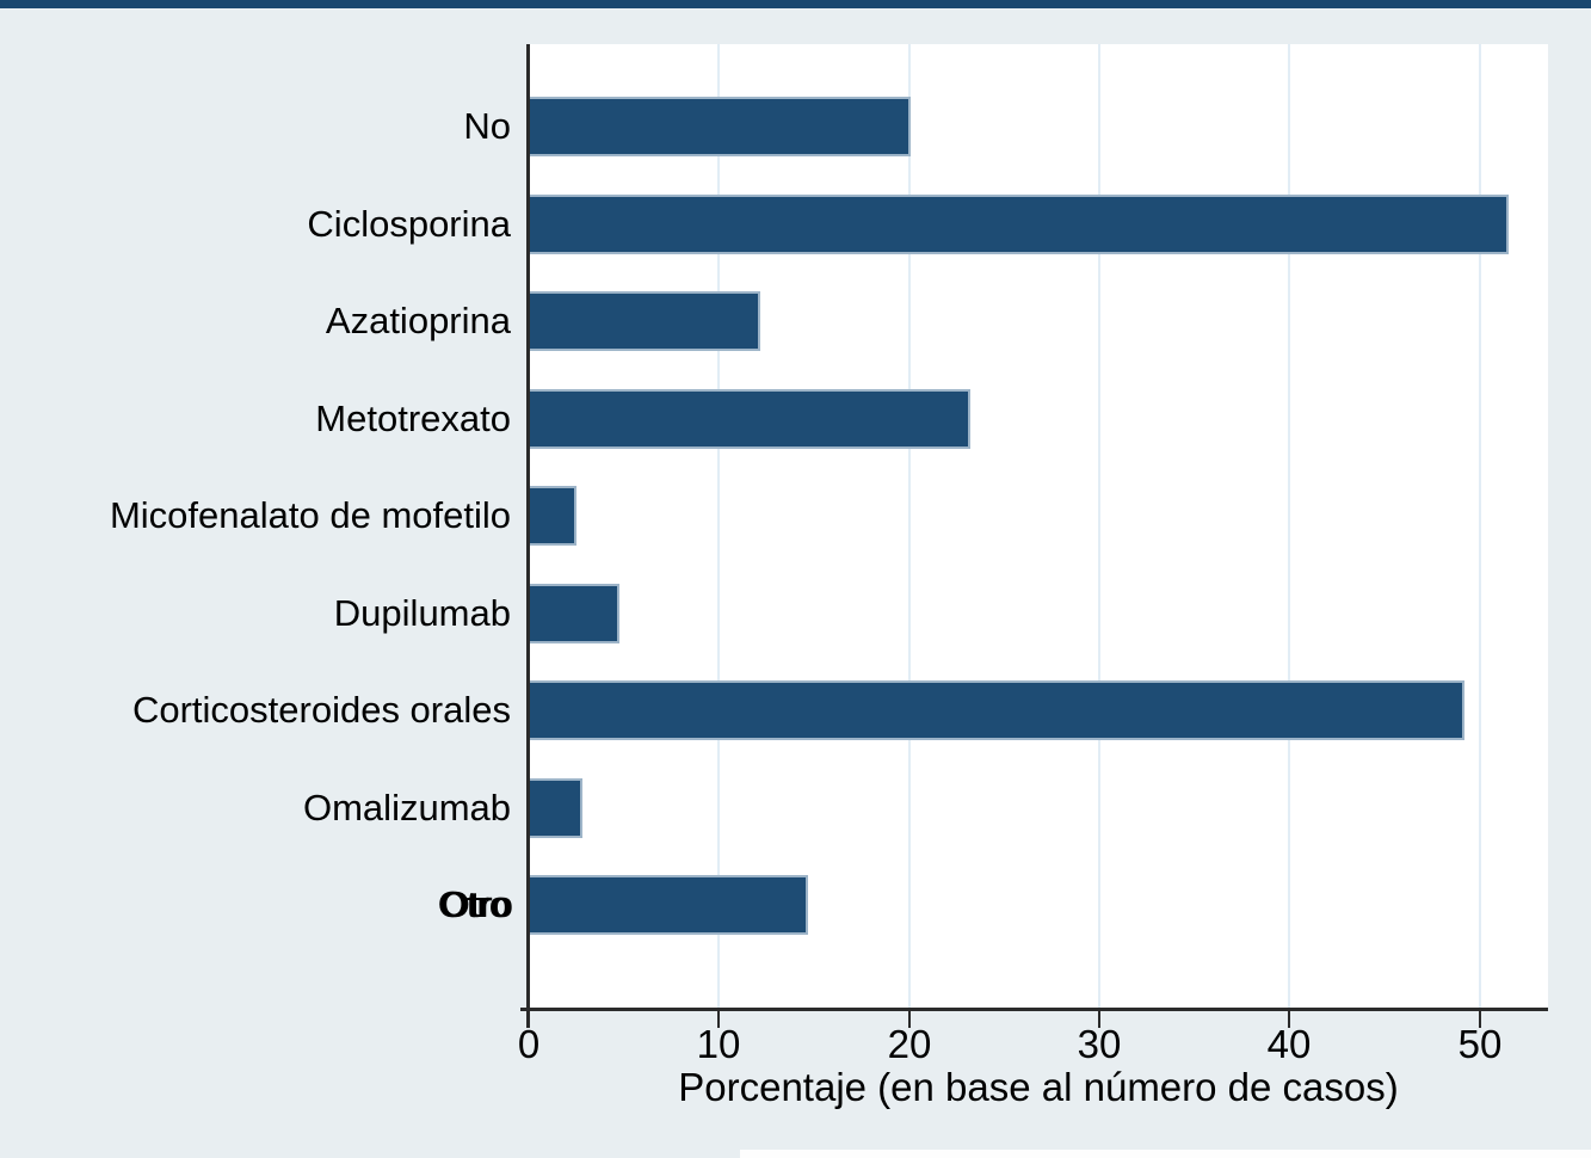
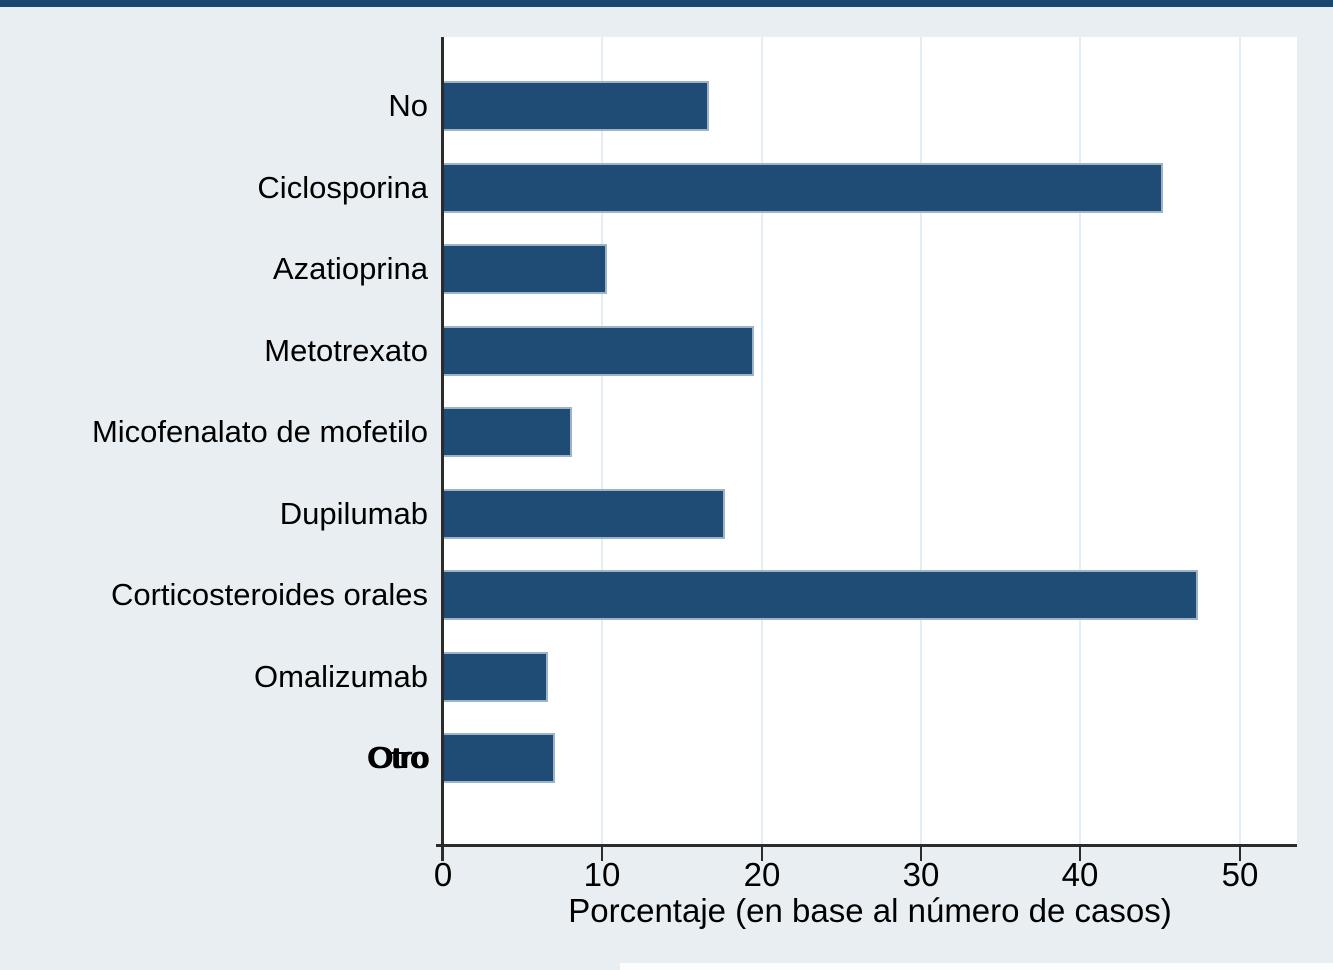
No: 20.1 -> 16.7
Ciclosporina: 51.5 -> 45.2
Azatioprina: 12.2 -> 10.3
Metotrexato: 23.2 -> 19.5
Micofenalato de mofetilo: 2.5 -> 8.1
Dupilumab: 4.8 -> 17.7
Corticosteroides orales: 49.2 -> 47.4
Omalizumab: 2.8 -> 6.6
Otro: 14.7 -> 7.0
